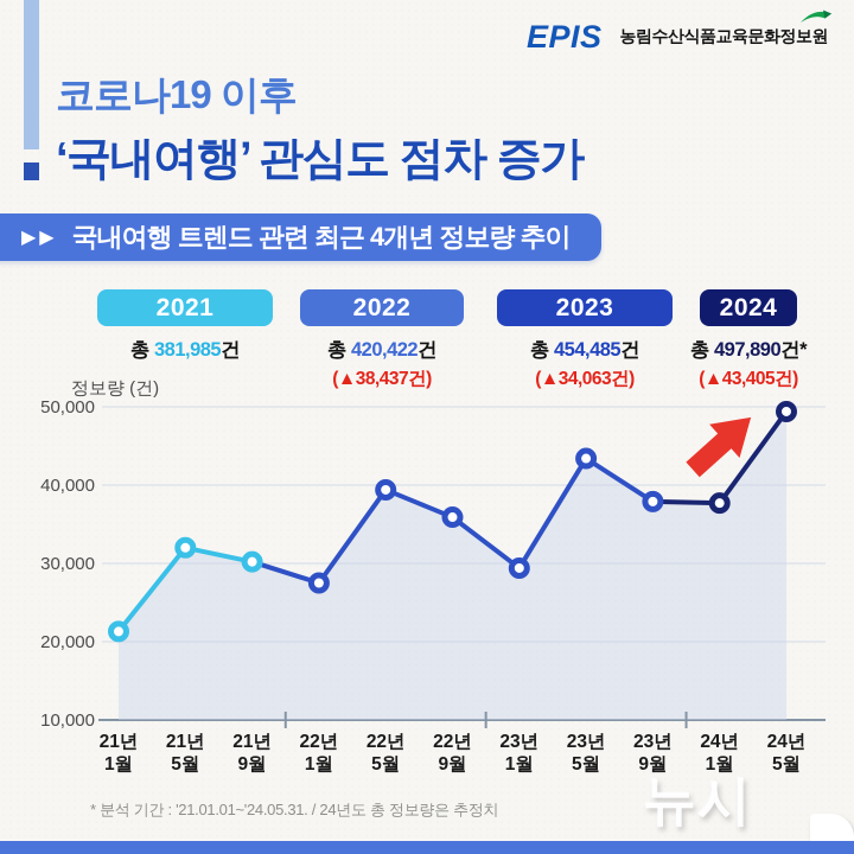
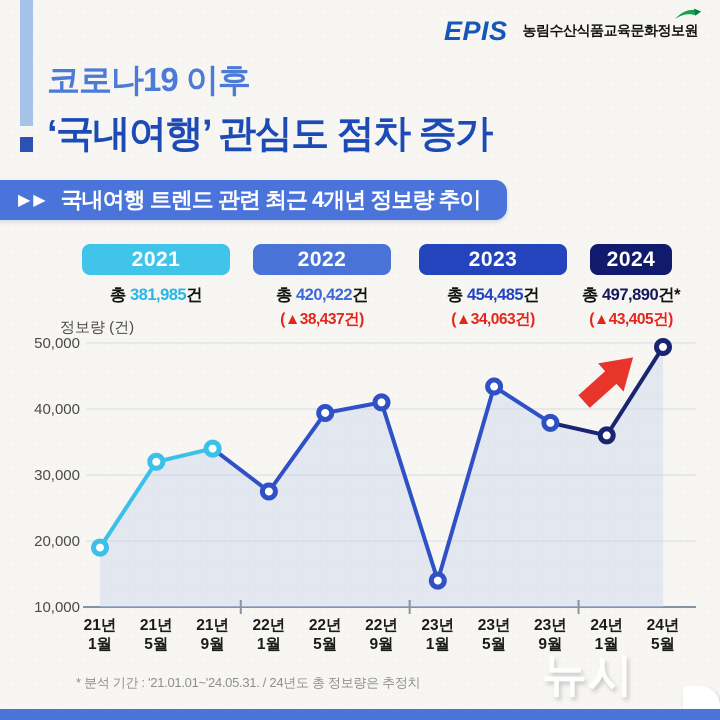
21년 1월: 21000 -> 19000
21년 9월: 30000 -> 34000
22년 9월: 36000 -> 41000
23년 1월: 29000 -> 14000
24년 1월: 38000 -> 36000
